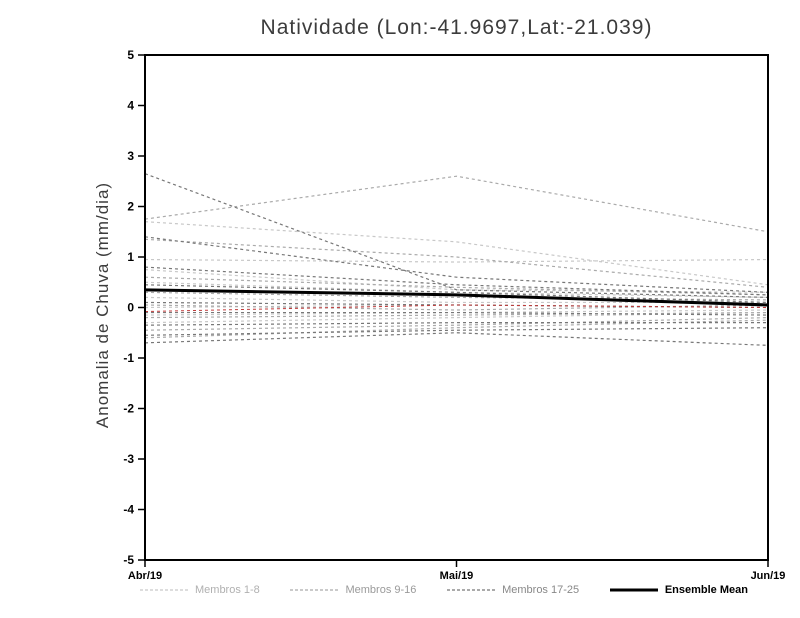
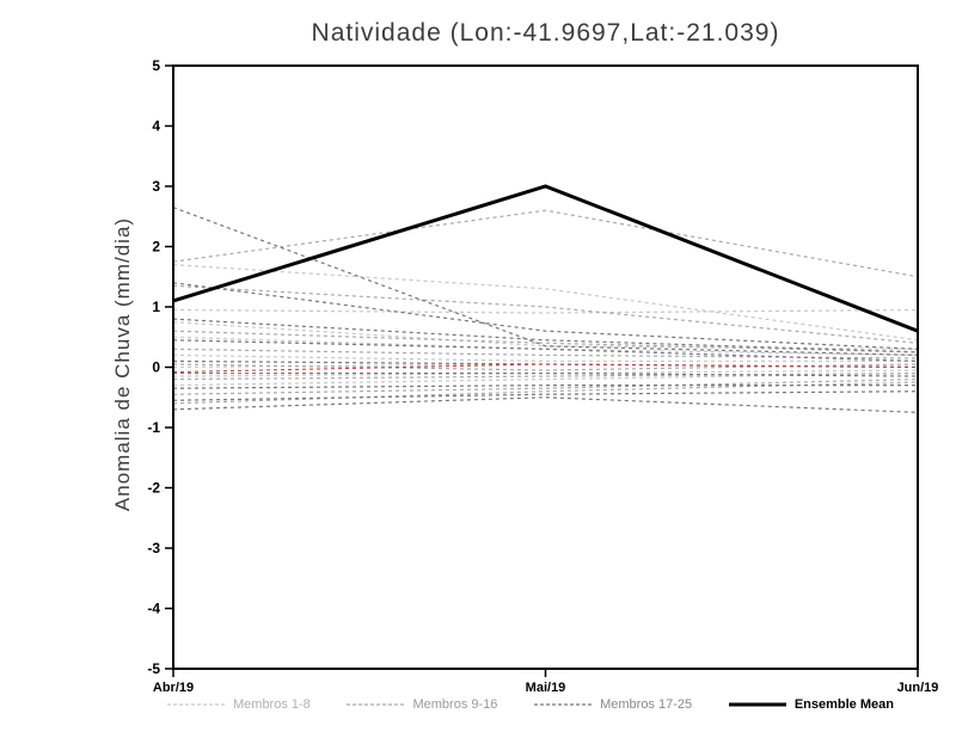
Ensemble Mean/Abr/19: 0.3 -> 1.1
Ensemble Mean/Mai/19: 0.2 -> 3.0
Ensemble Mean/Jun/19: 0.1 -> 0.6
